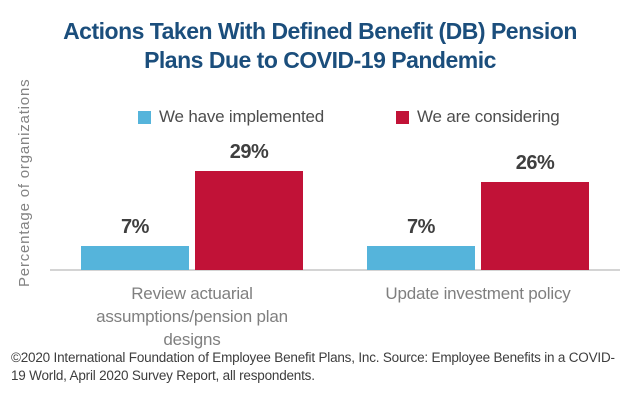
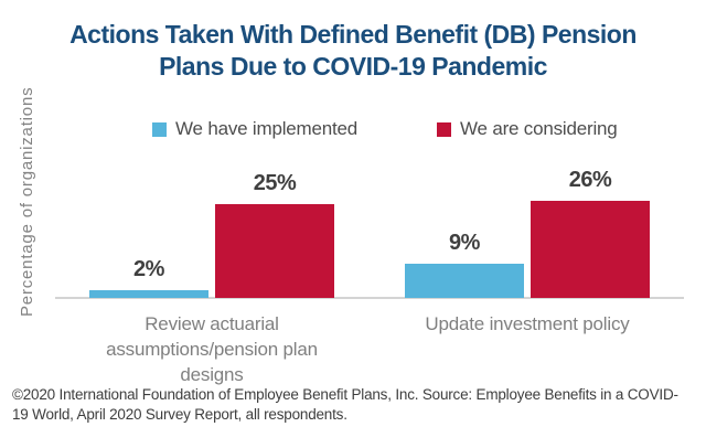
We have implemented/Review actuarial assumptions/pension plan designs: 7% -> 2%
We are considering/Review actuarial assumptions/pension plan designs: 29% -> 25%
We have implemented/Update investment policy: 7% -> 9%
